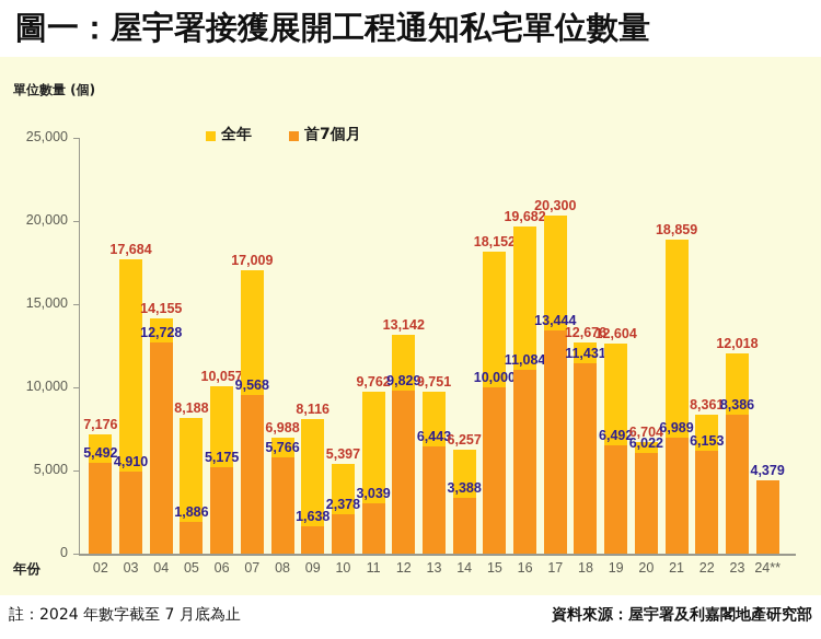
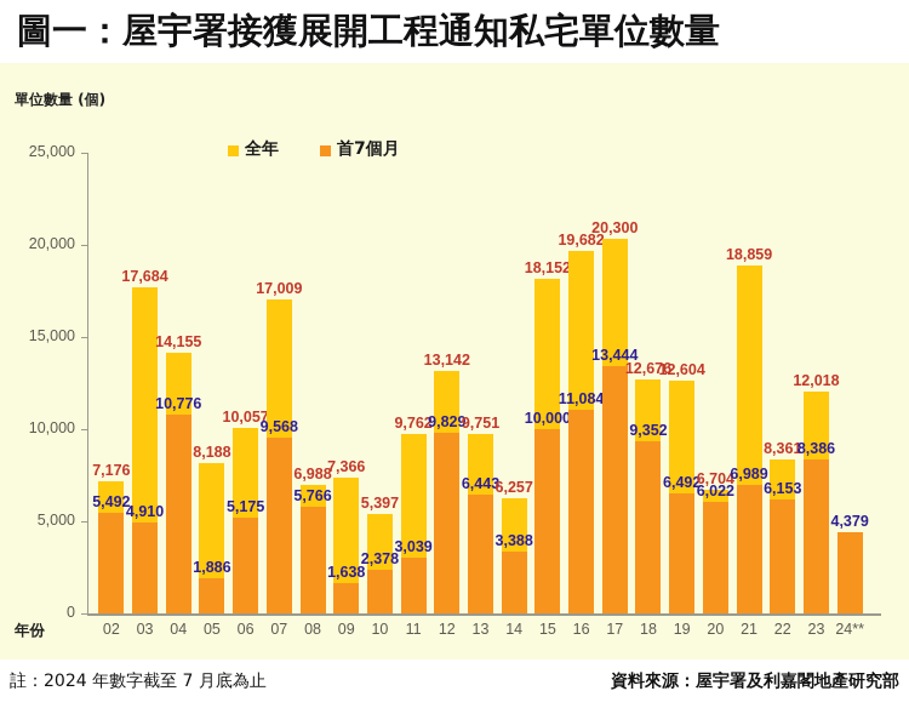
首7個月/04: 12,728 -> 10,776
全年/09: 8,116 -> 7,366
首7個月/18: 11,431 -> 9,352
